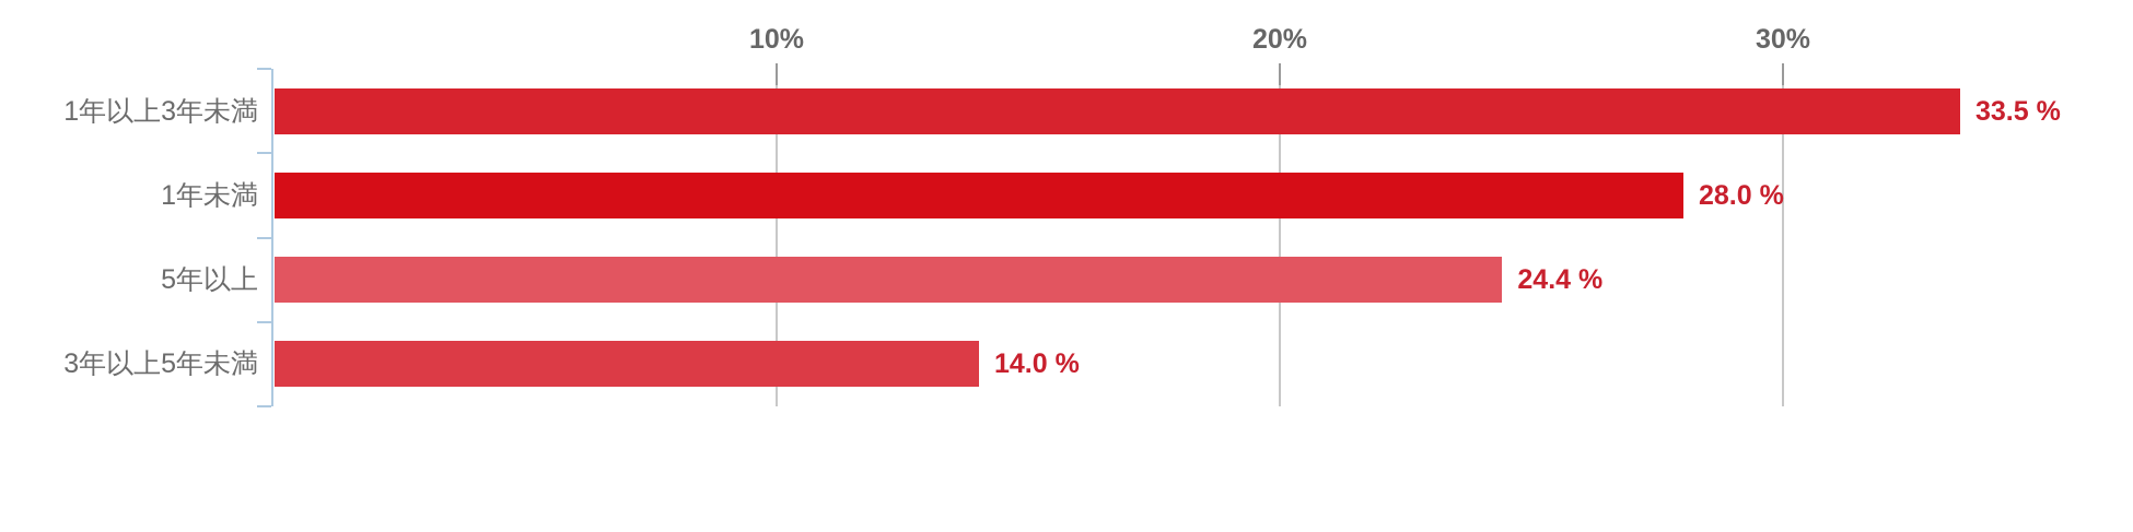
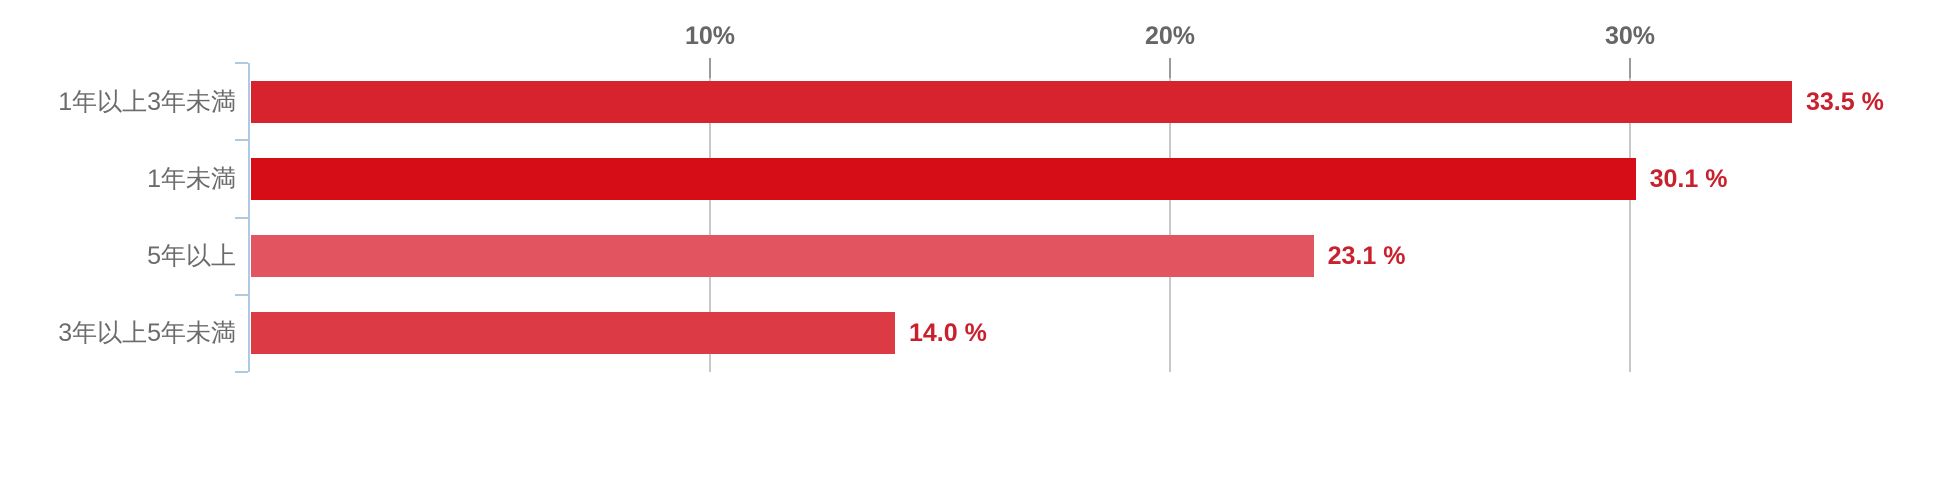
1年未満: 28.0 -> 30.1
5年以上: 24.4 -> 23.1
